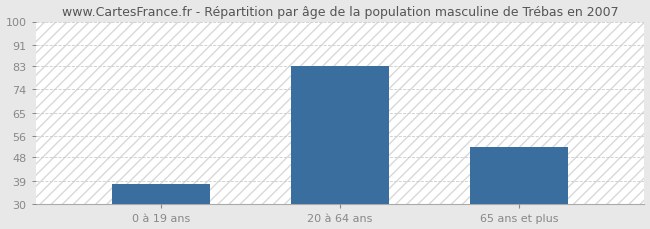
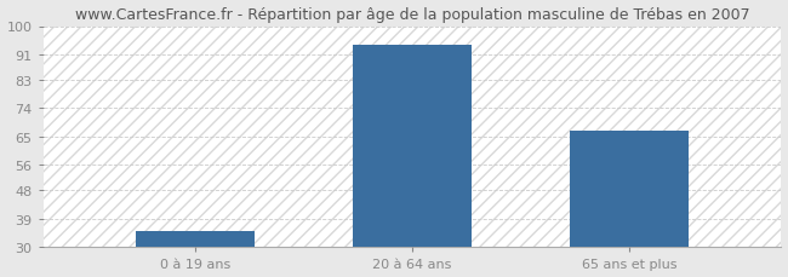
0 à 19 ans: 38 -> 35
20 à 64 ans: 83 -> 94
65 ans et plus: 52 -> 67
